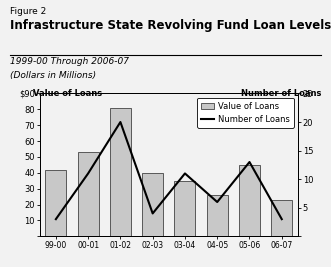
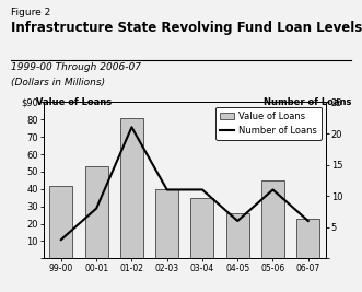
Number of Loans/00-01: 11 -> 8
Number of Loans/01-02: 20 -> 21
Number of Loans/02-03: 4 -> 11
Number of Loans/05-06: 13 -> 11
Number of Loans/06-07: 3 -> 6
